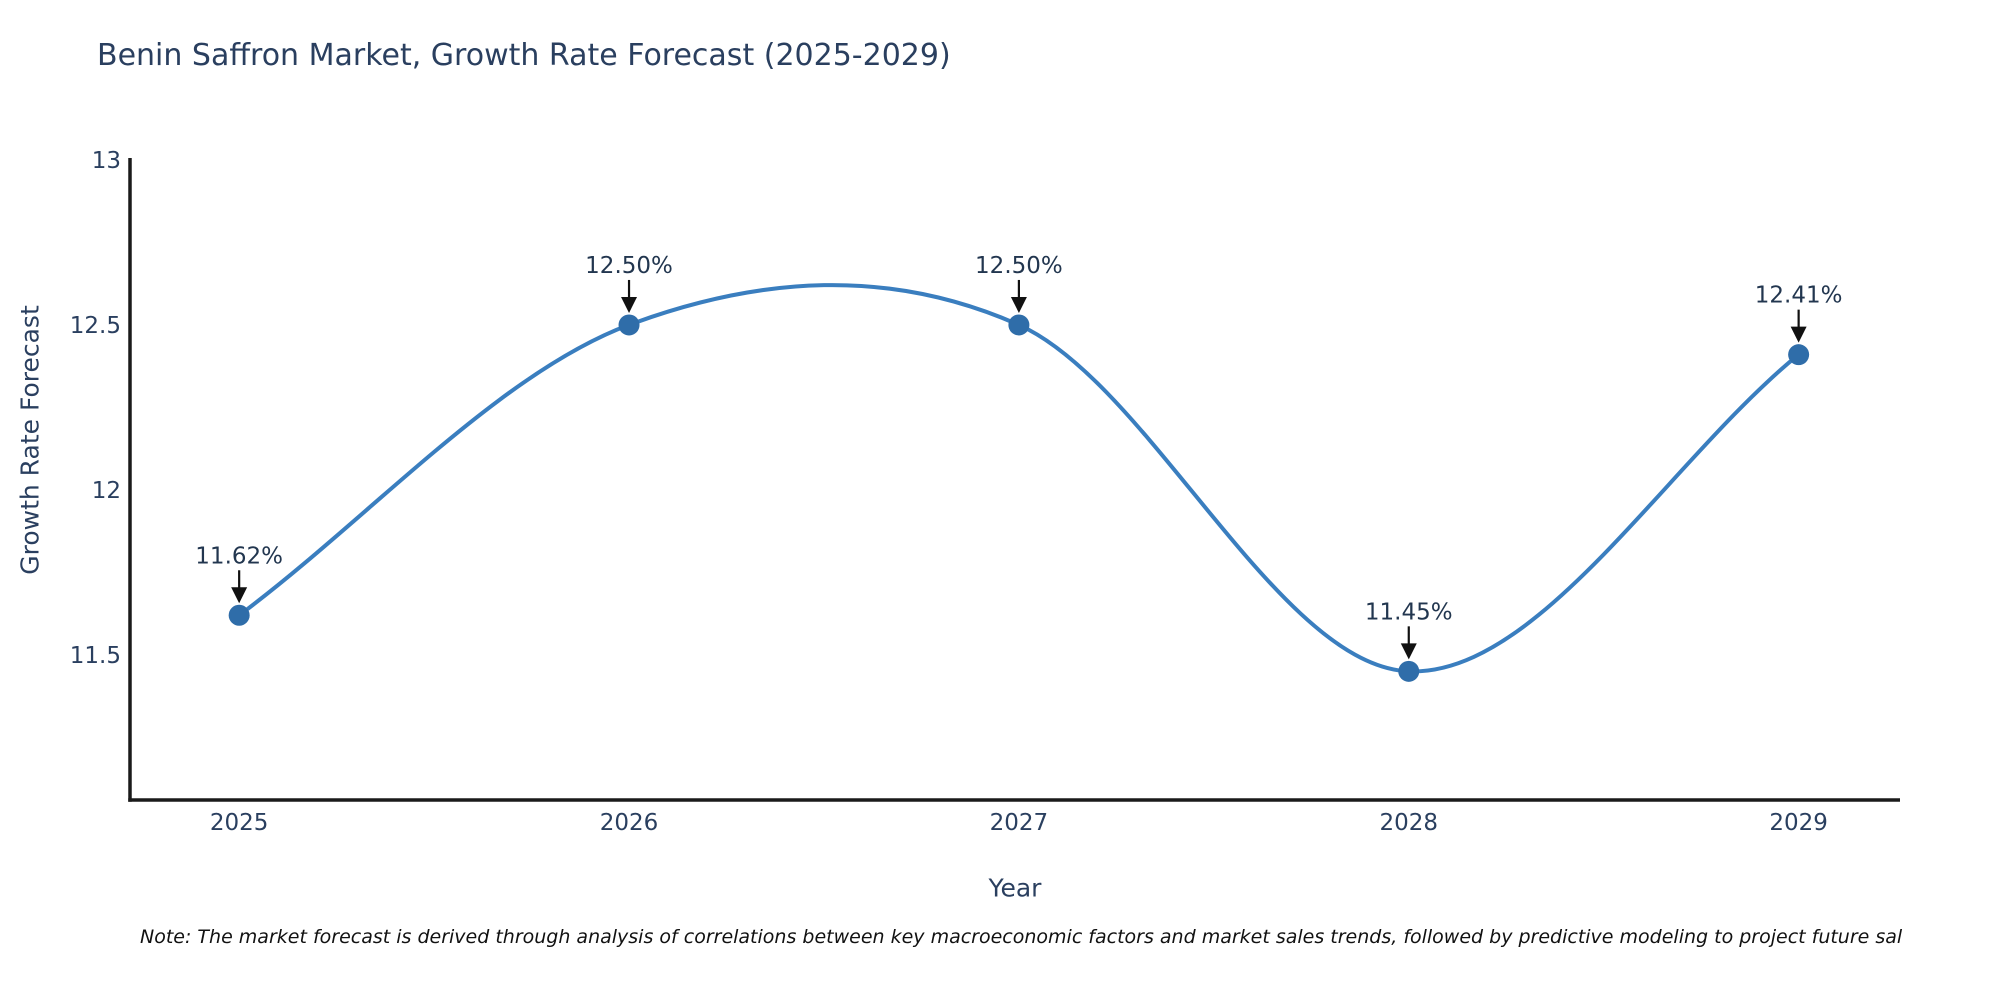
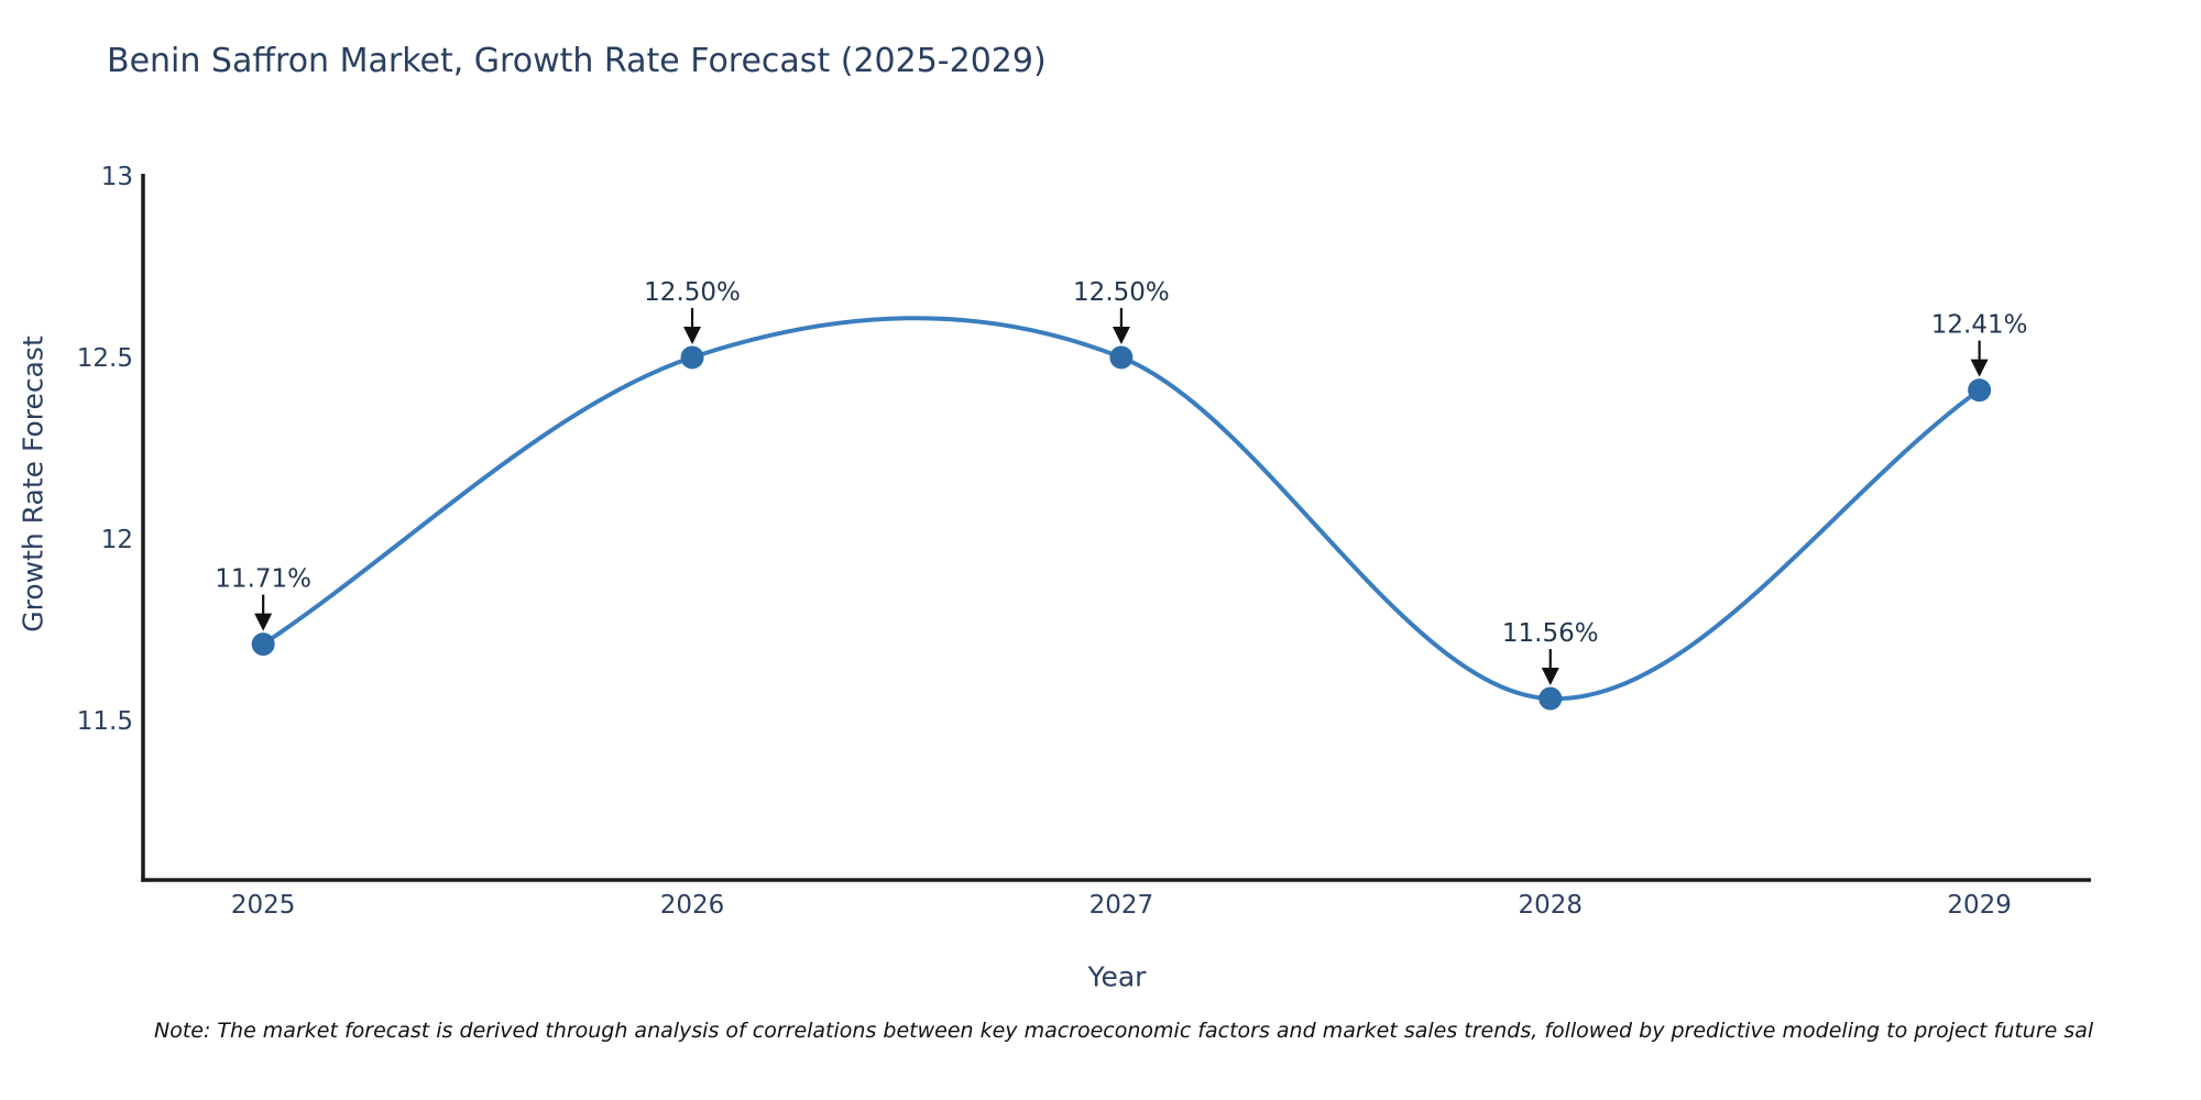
2025: 11.62% -> 11.71%
2028: 11.45% -> 11.56%
